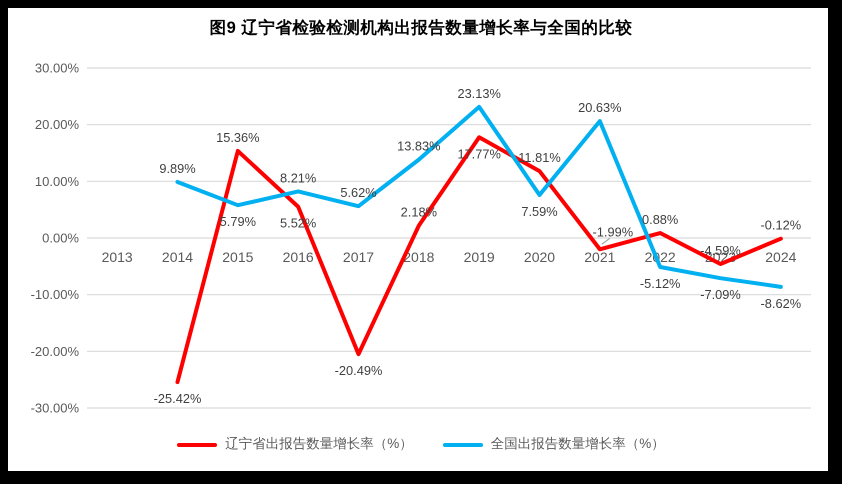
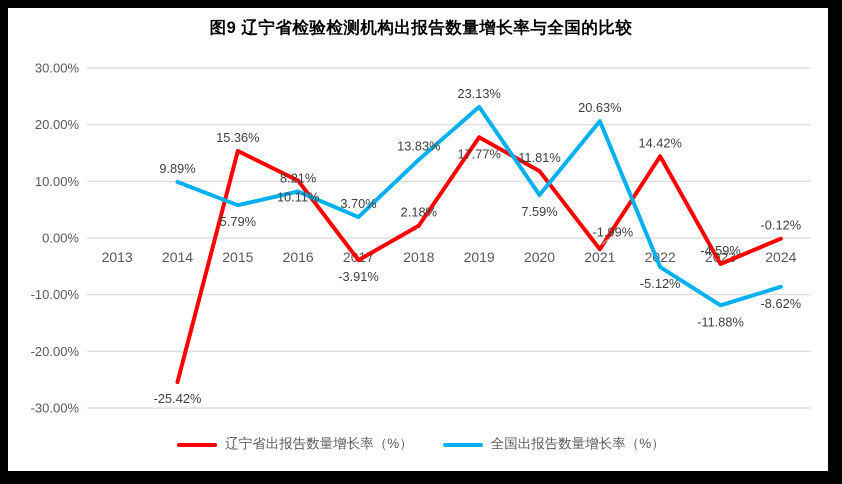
辽宁省出报告数量增长率（%）/2016: 5.52% -> 10.11%
辽宁省出报告数量增长率（%）/2017: -20.49% -> -3.91%
全国出报告数量增长率（%）/2017: 5.62% -> 3.70%
辽宁省出报告数量增长率（%）/2022: 0.88% -> 14.42%
全国出报告数量增长率（%）/2023: -7.09% -> -11.88%
